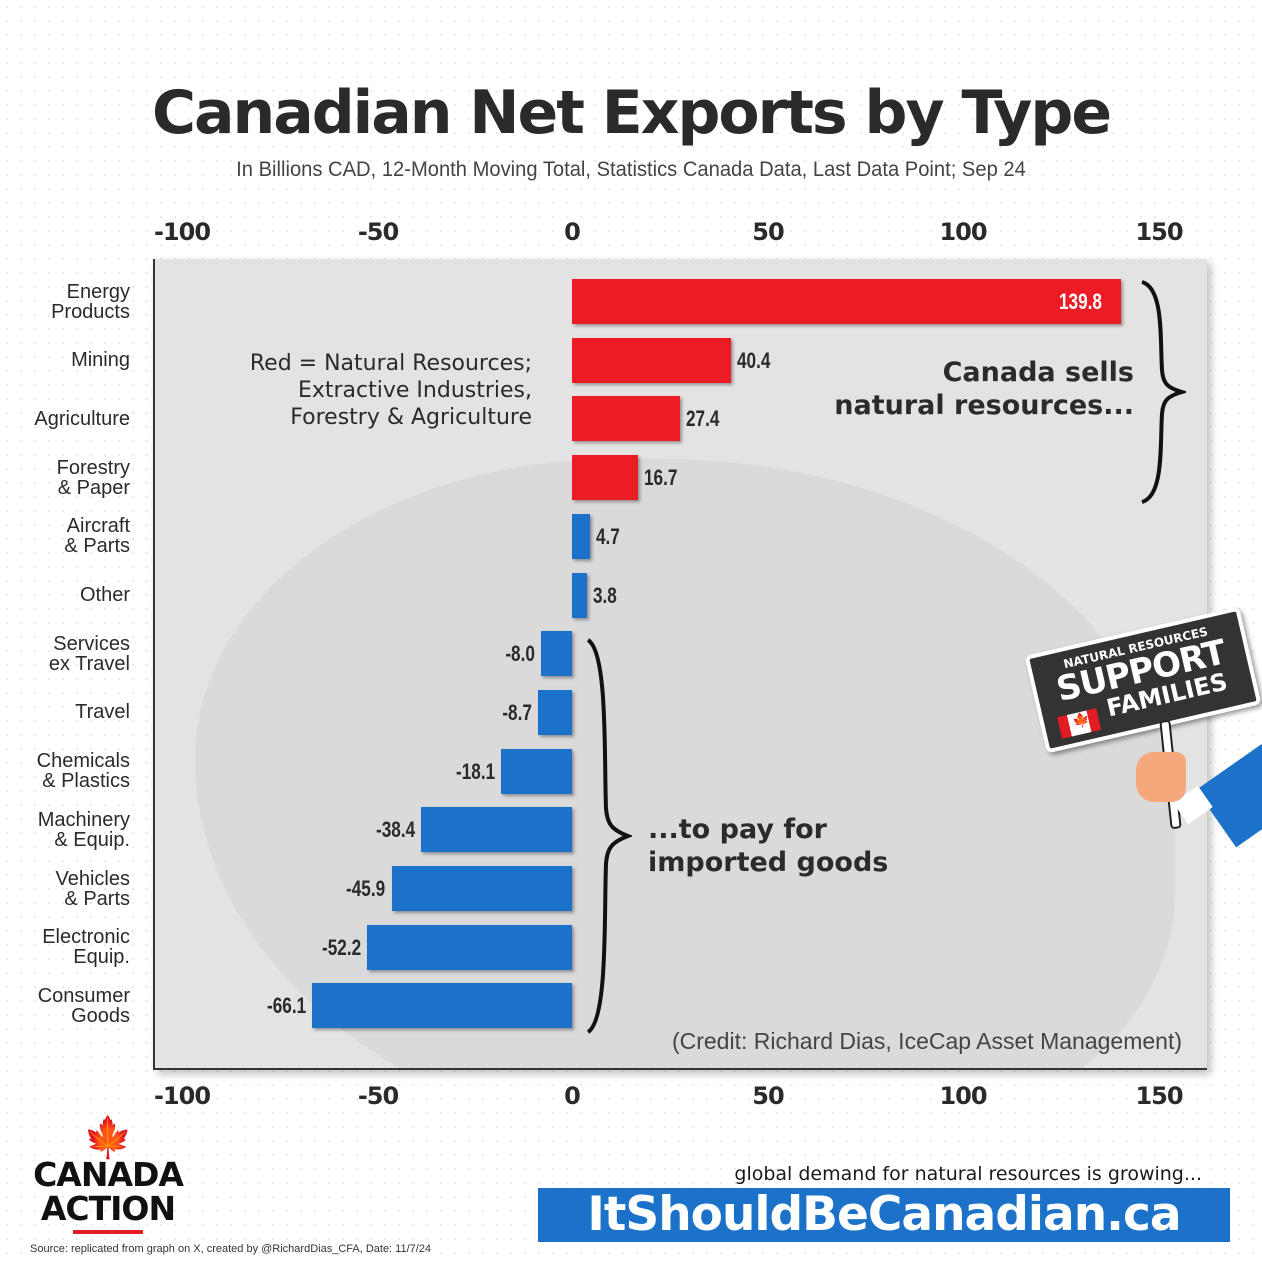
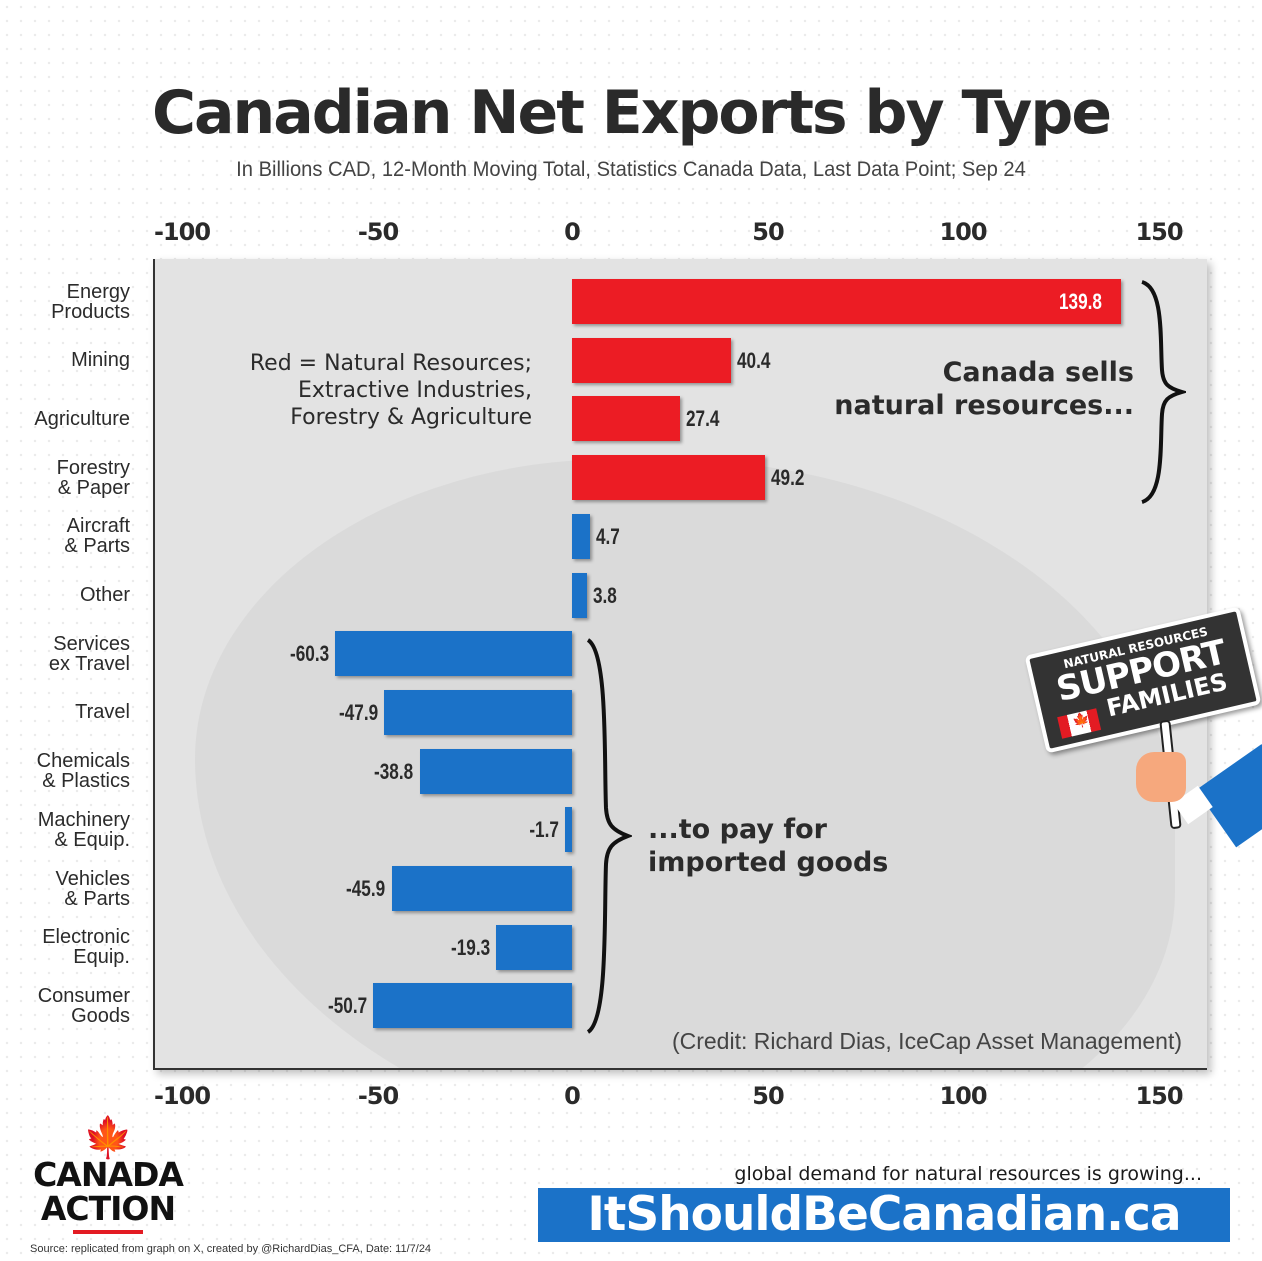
Forestry & Paper: 16.7 -> 49.2
Services ex Travel: -8.0 -> -60.3
Travel: -8.7 -> -47.9
Chemicals & Plastics: -18.1 -> -38.8
Machinery & Equip.: -38.4 -> -1.7
Electronic Equip.: -52.2 -> -19.3
Consumer Goods: -66.1 -> -50.7
